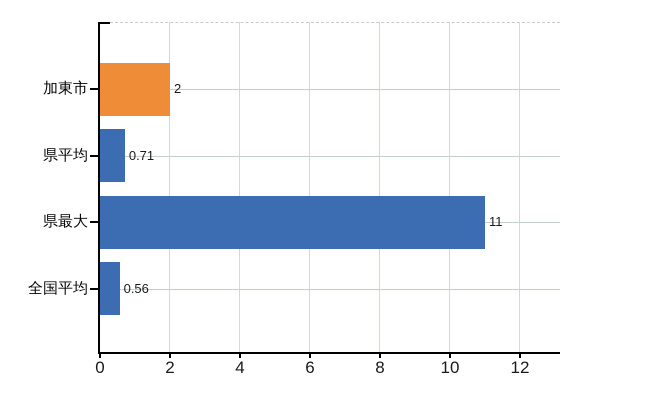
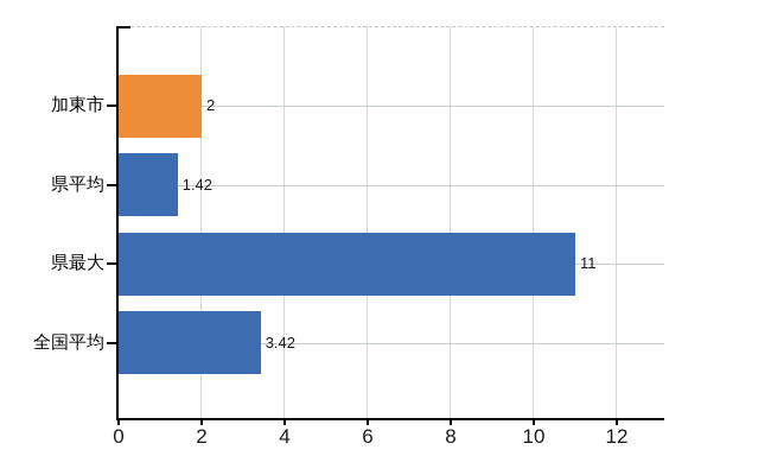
県平均: 0.71 -> 1.42
全国平均: 0.56 -> 3.42
